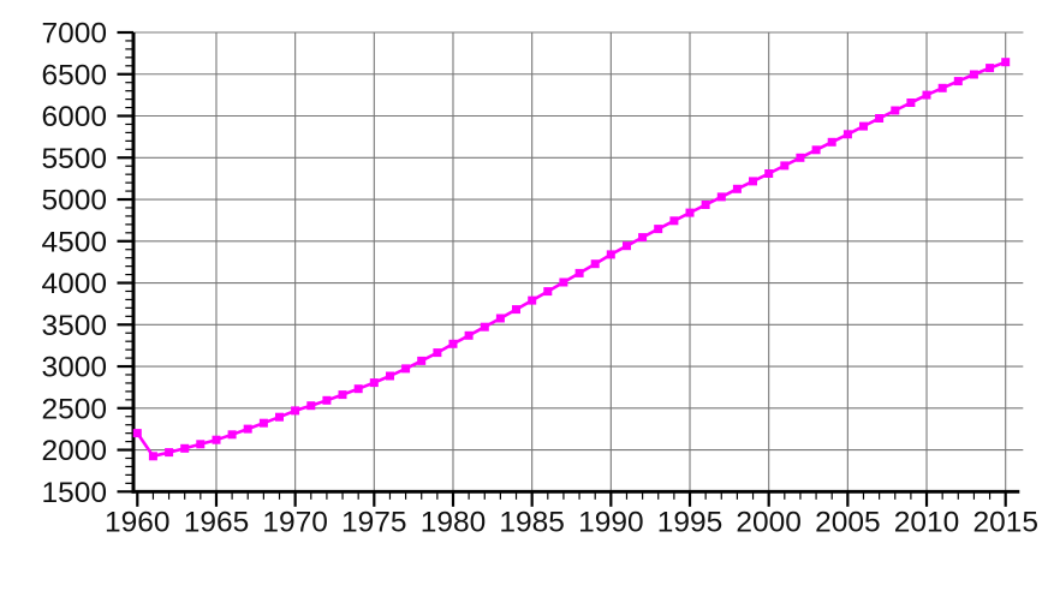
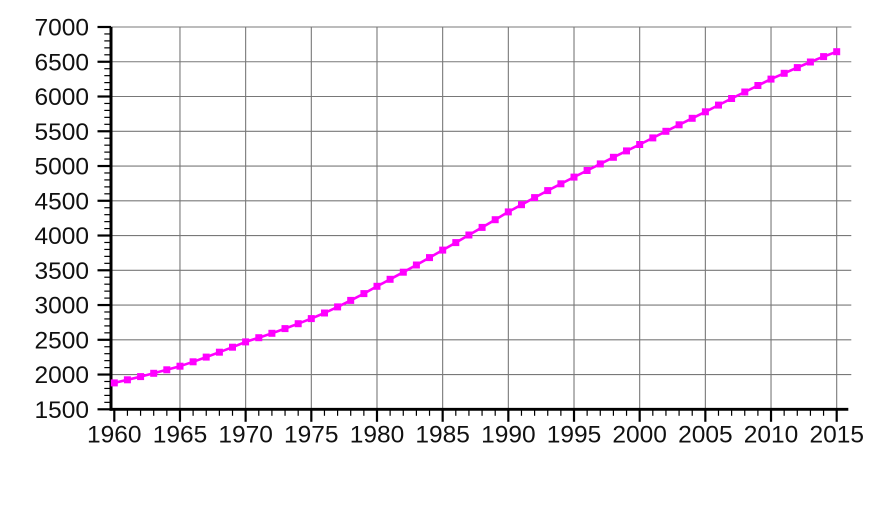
1960: 2200 -> 1900
